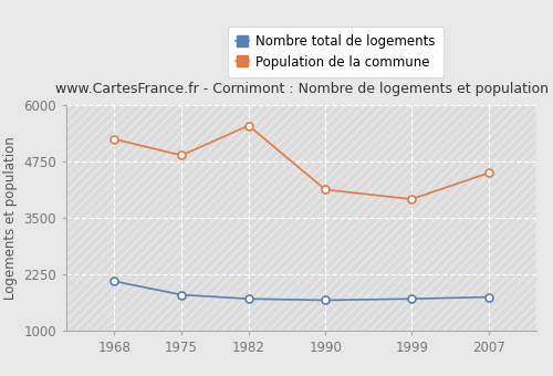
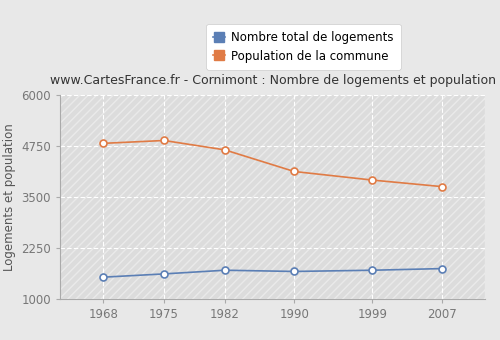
Nombre total de logements/1968: 2100 -> 1540
Population de la commune/1968: 5250 -> 4820
Nombre total de logements/1975: 1800 -> 1620
Population de la commune/1982: 5550 -> 4660
Population de la commune/2007: 4500 -> 3760
